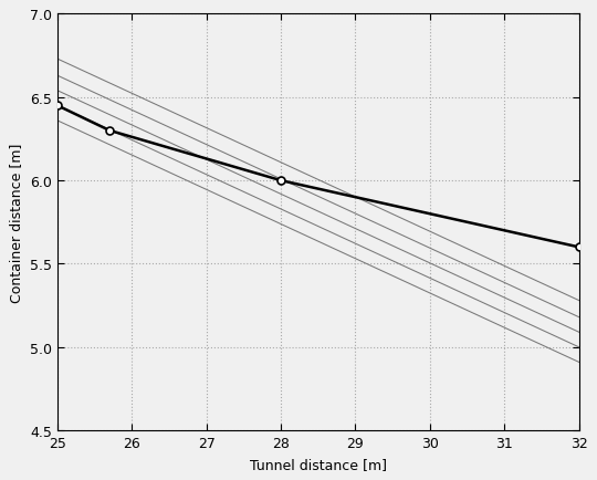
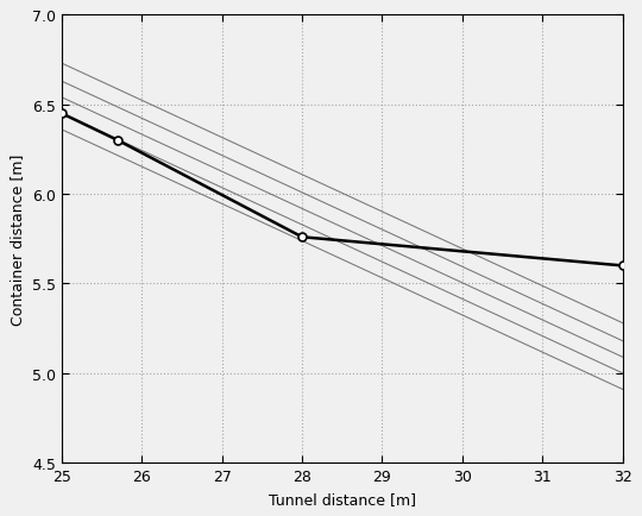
28: 6.00 -> 5.76
